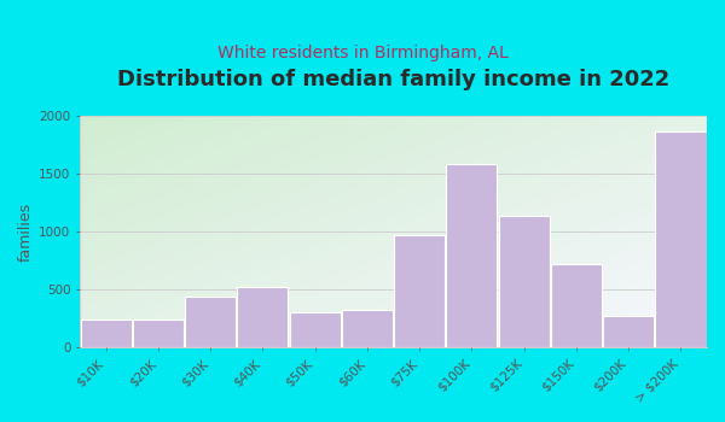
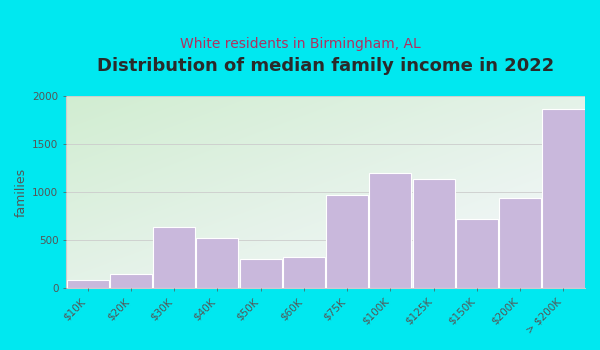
$10K: 240 -> 90
$20K: 240 -> 160
$30K: 440 -> 640
$100K: 1580 -> 1200
$200K: 280 -> 940
